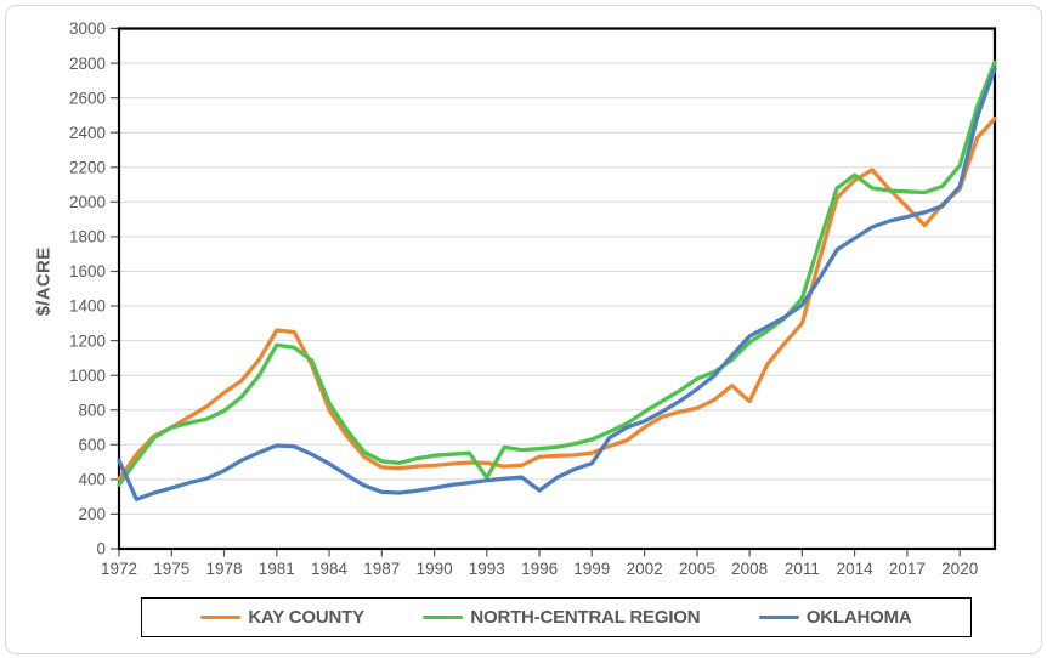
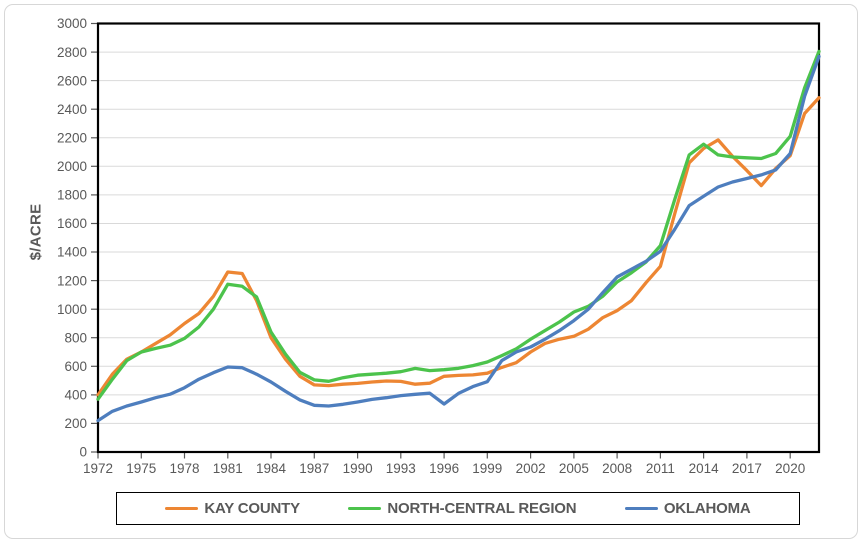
OKLAHOMA/1972: 510 -> 220
NORTH-CENTRAL REGION/1993: 410 -> 560
KAY COUNTY/2008: 850 -> 990
